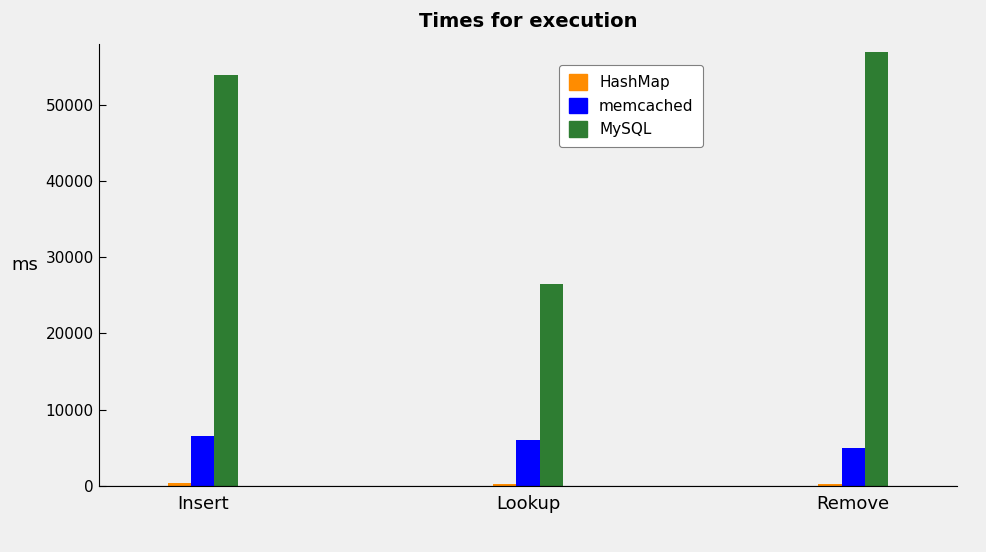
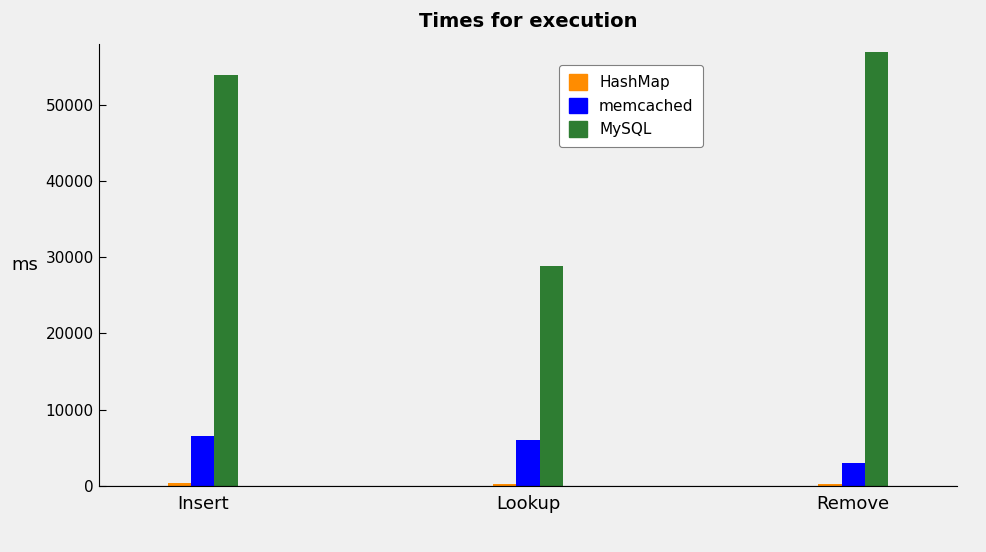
MySQL/Lookup: 26500 -> 28800
memcached/Remove: 5000 -> 3000
